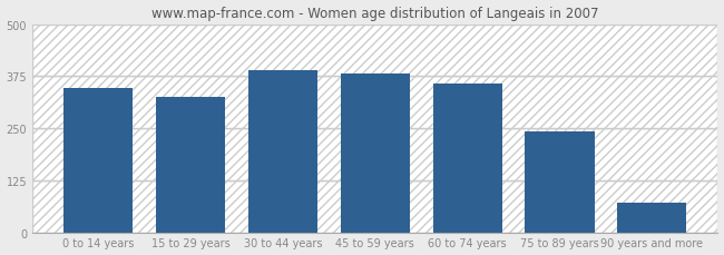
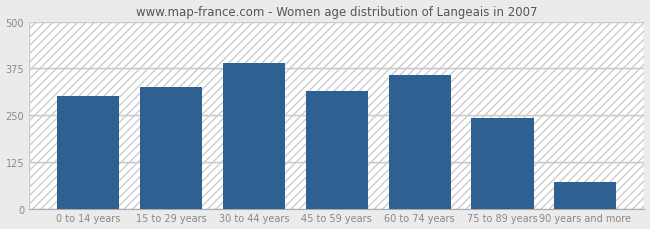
0 to 14 years: 347 -> 300
45 to 59 years: 380 -> 315
